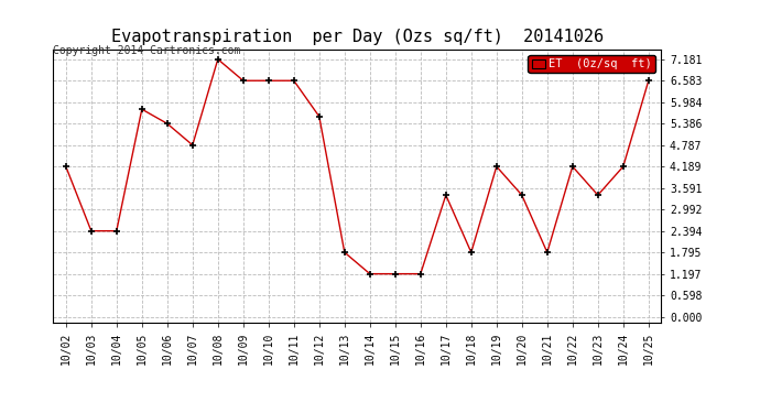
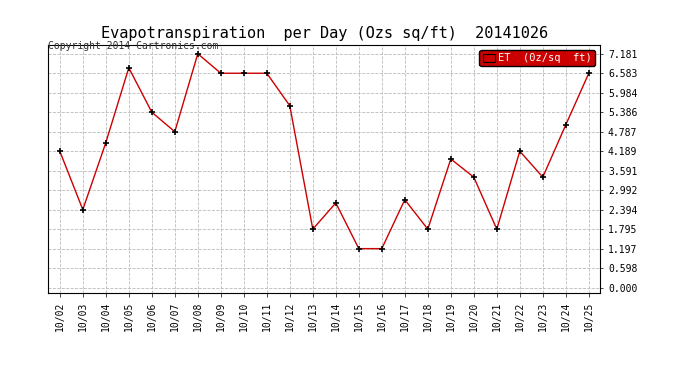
10/04: 2.39 -> 4.45
10/05: 5.79 -> 6.75
10/14: 1.20 -> 2.60
10/17: 3.39 -> 2.70
10/19: 4.19 -> 3.95
10/24: 4.19 -> 5.00
